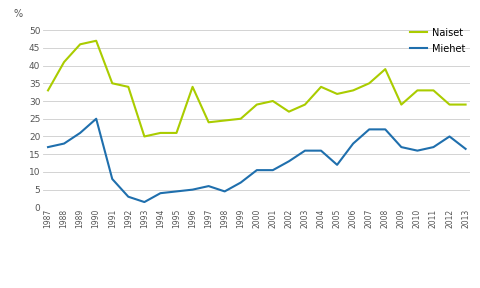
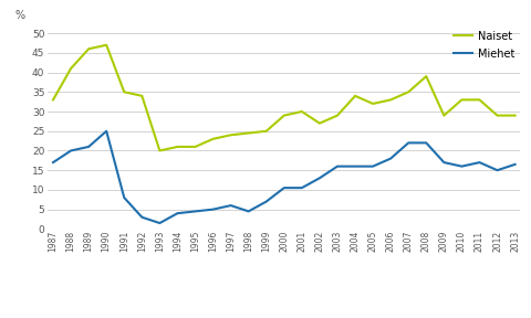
Miehet/1988: 18.0 -> 20.0
Naiset/1996: 34.0 -> 23.0
Miehet/2005: 12.0 -> 16.0
Miehet/2012: 20.0 -> 15.0
